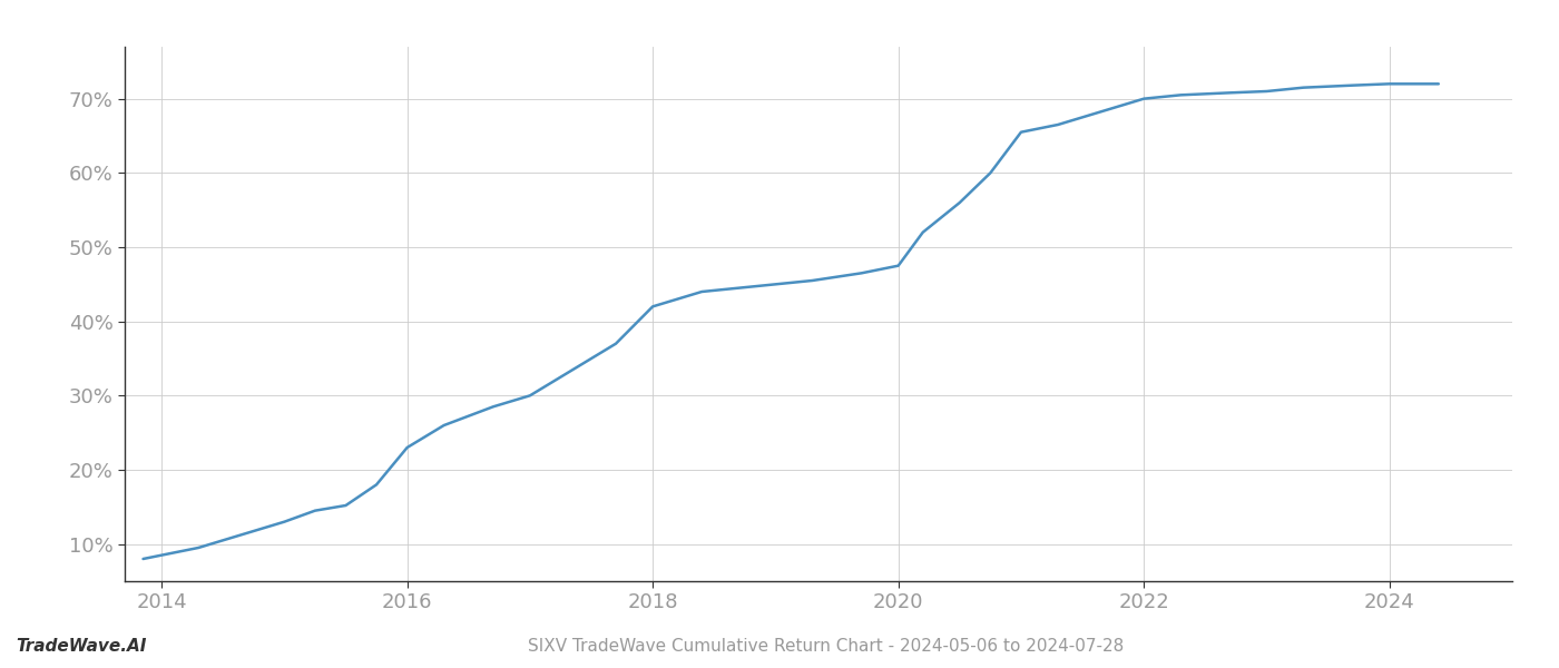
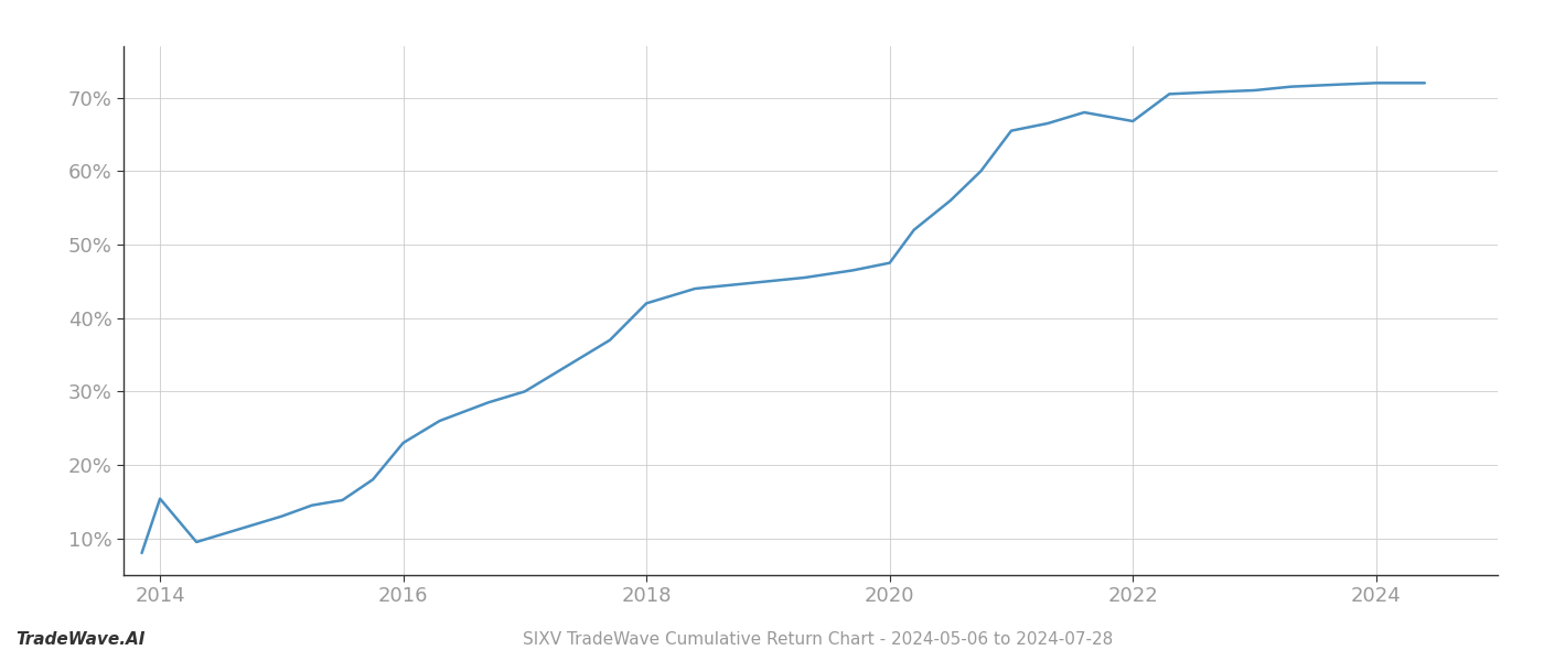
2014: 8.5% -> 15.4%
2022: 70.0% -> 66.8%
